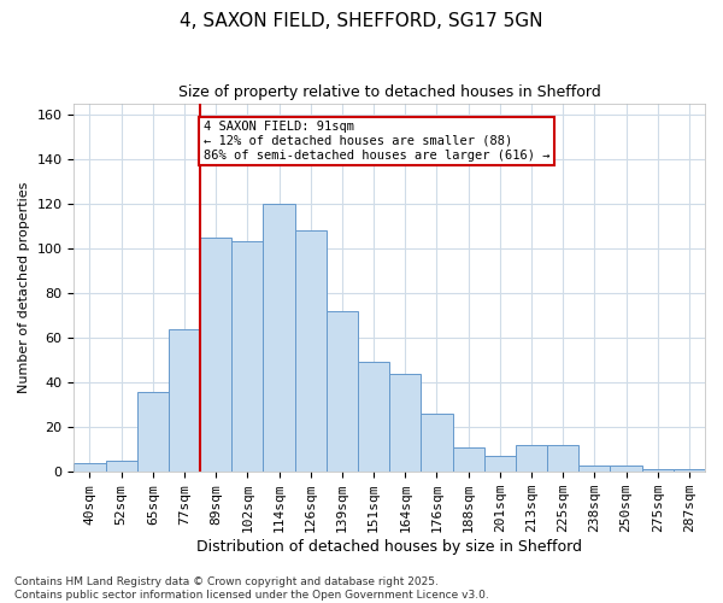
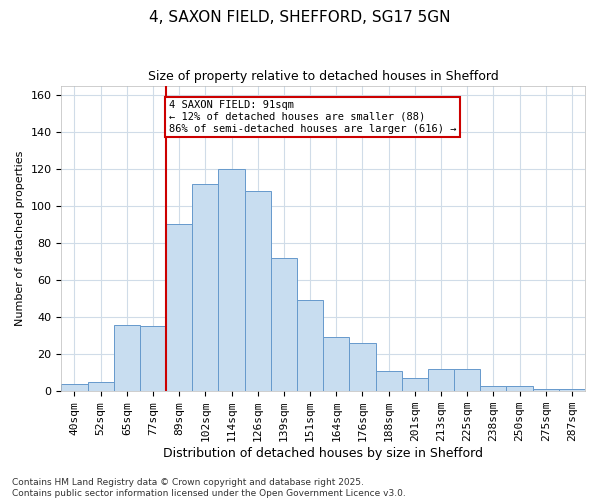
77sqm: 64 -> 35
89sqm: 105 -> 90
102sqm: 103 -> 112
164sqm: 44 -> 29
